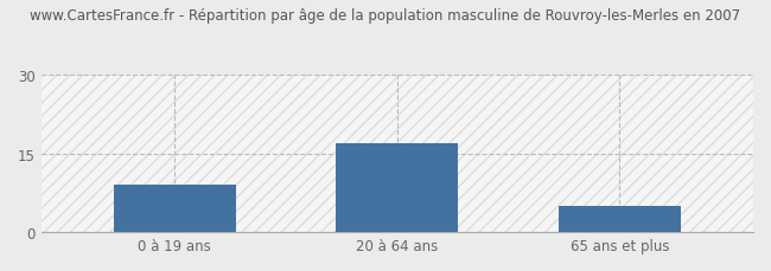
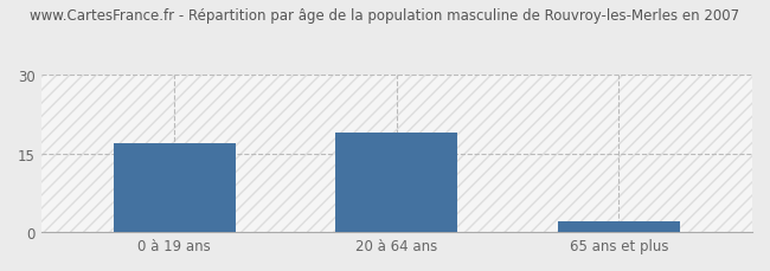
0 à 19 ans: 9 -> 17
20 à 64 ans: 17 -> 19
65 ans et plus: 5 -> 2
